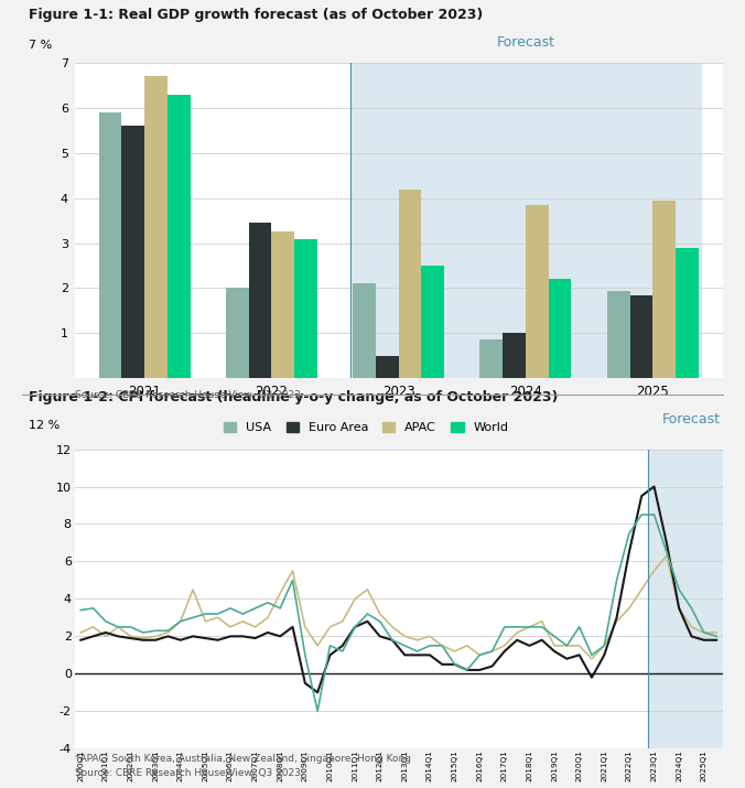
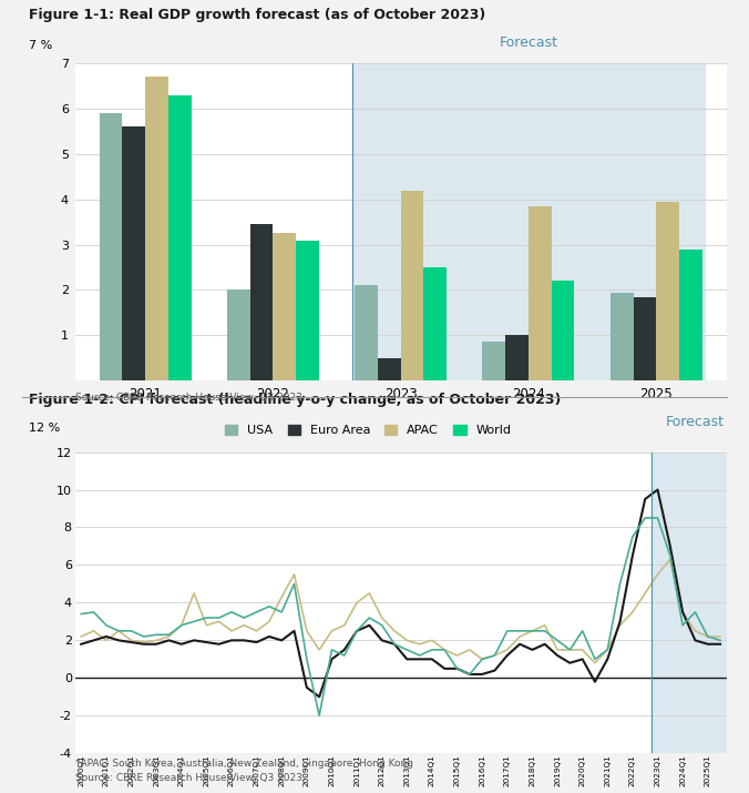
USA/2024Q1: 4.5 -> 2.8
